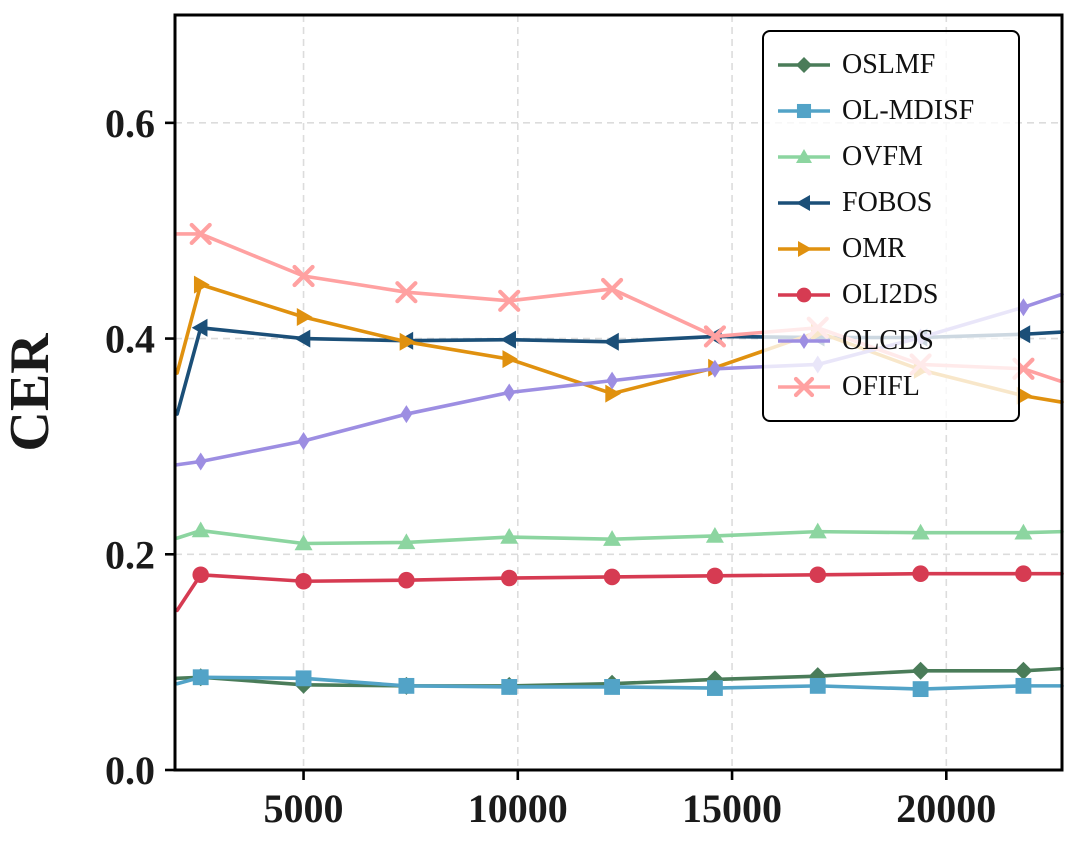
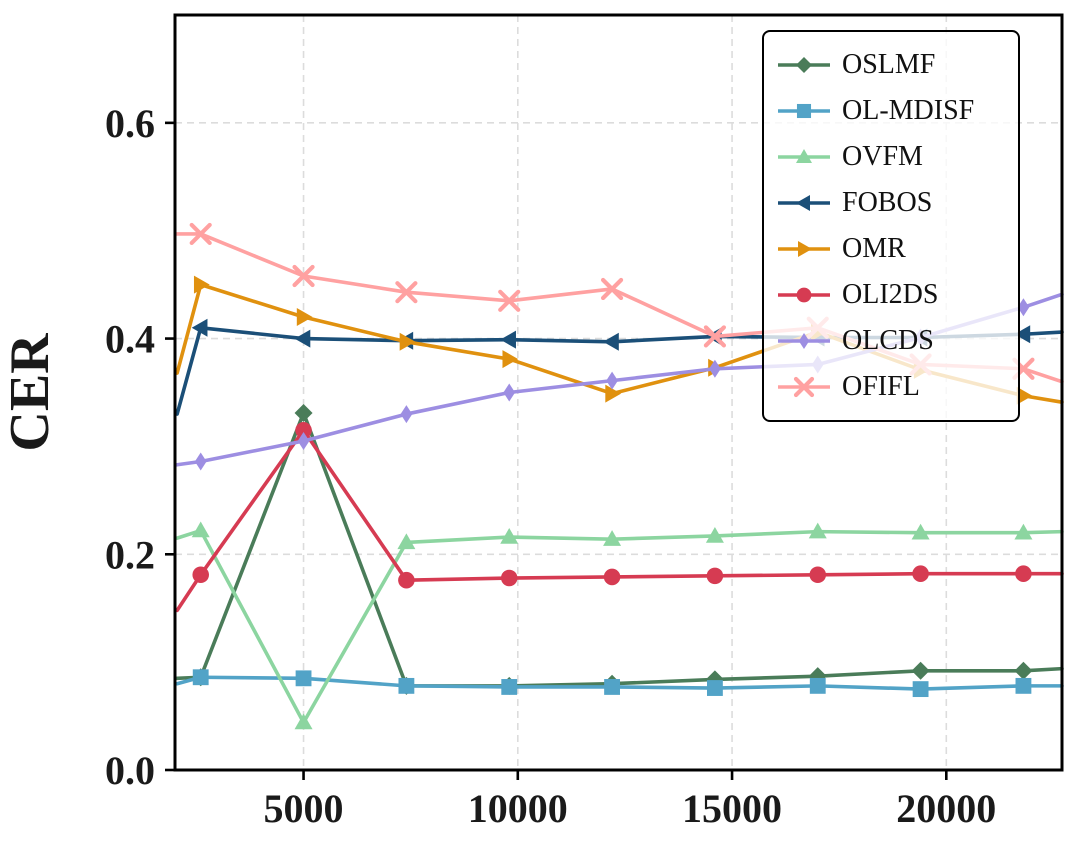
OSLMF/5000: 0.079 -> 0.331
OVFM/5000: 0.210 -> 0.044
OLI2DS/5000: 0.175 -> 0.315
